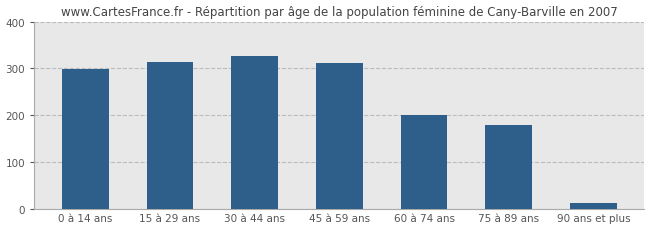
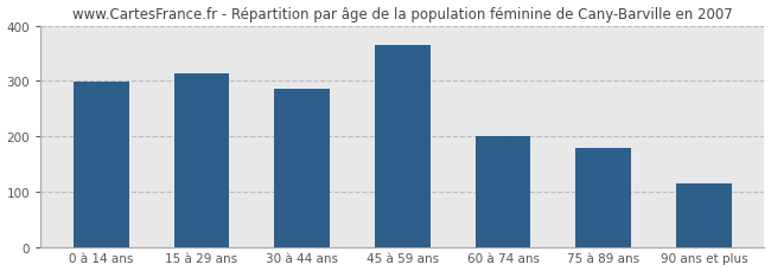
30 à 44 ans: 326 -> 285
45 à 59 ans: 312 -> 365
90 ans et plus: 13 -> 115
